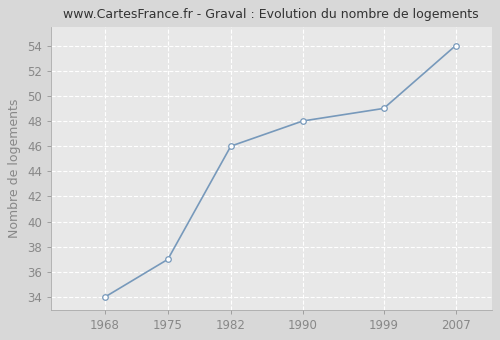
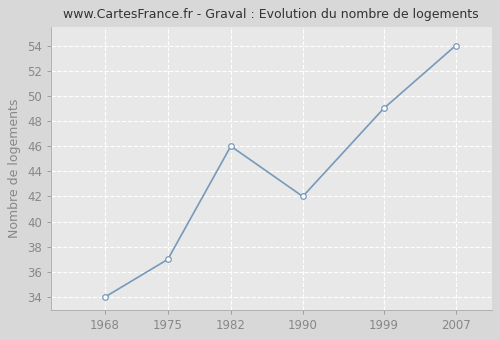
1990: 48 -> 42
